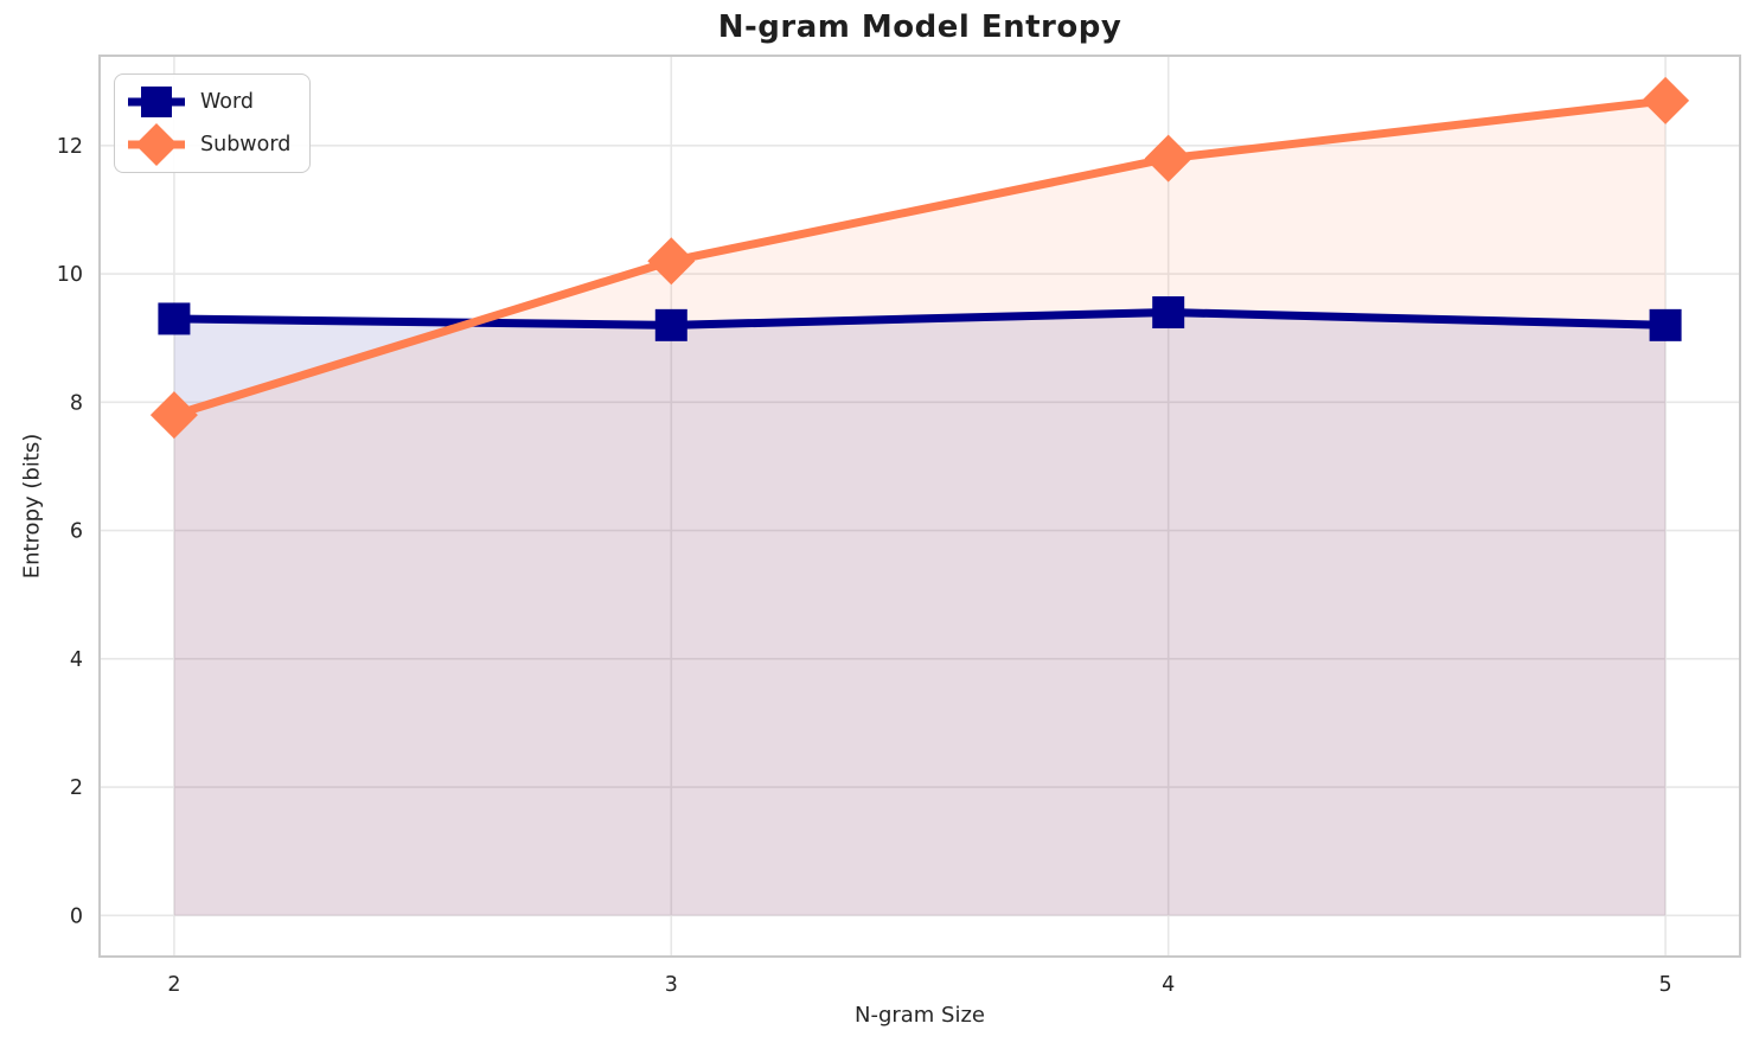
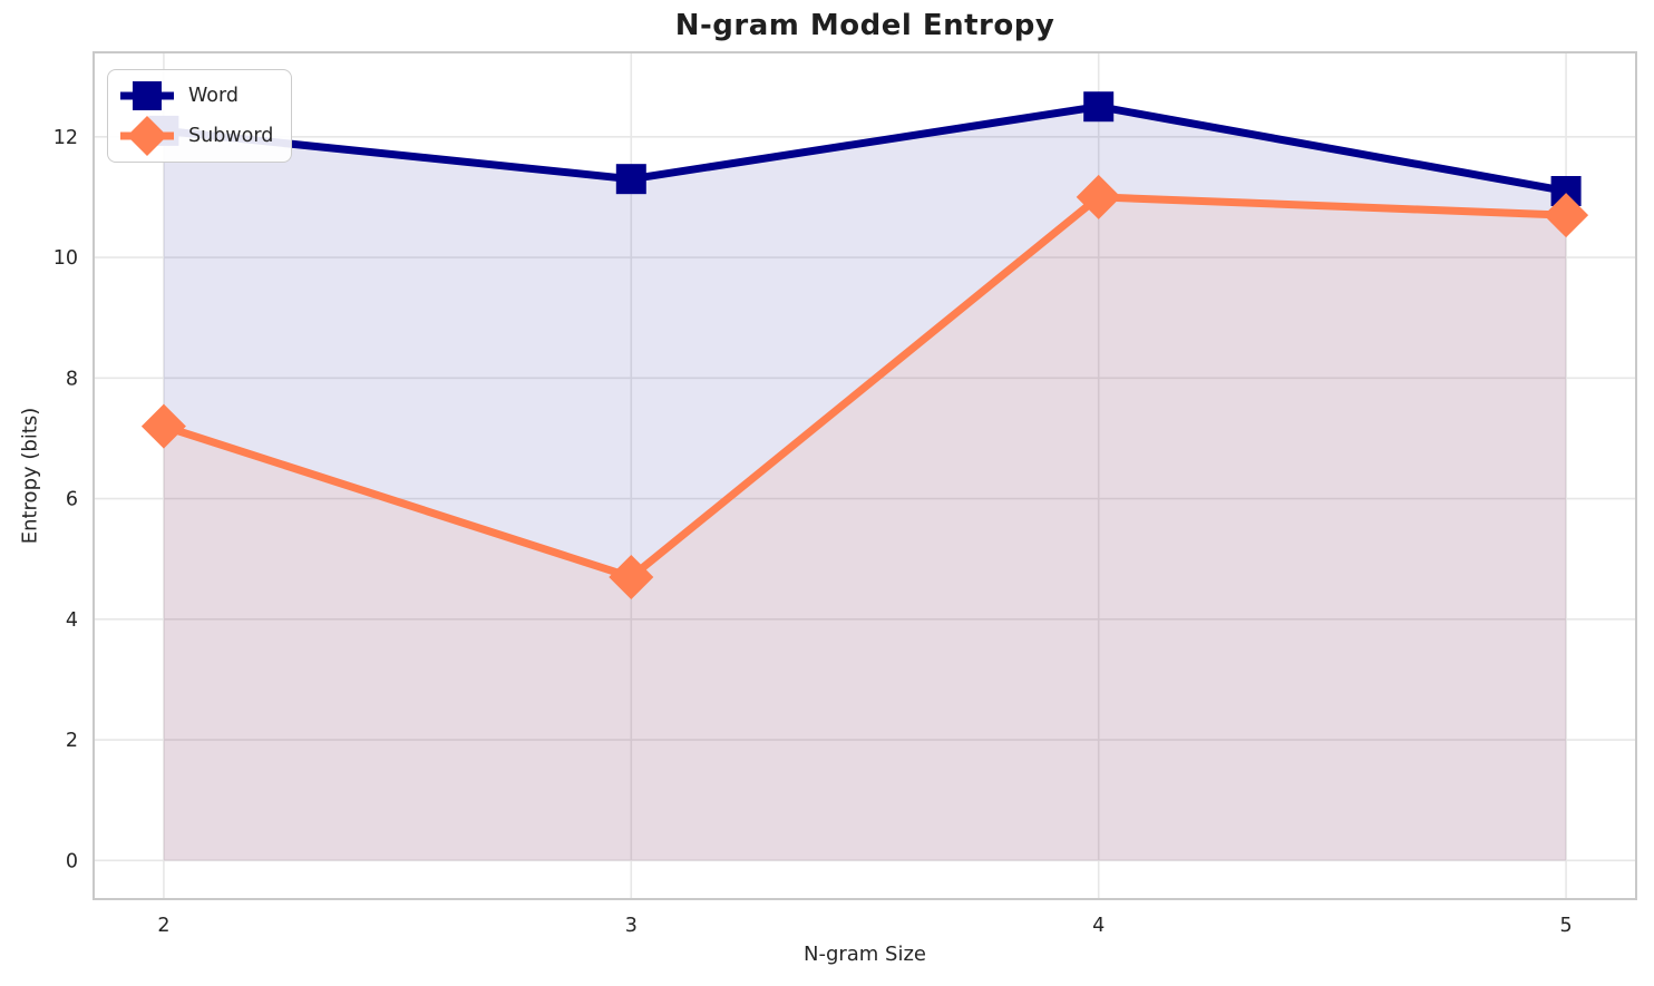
Word/2: 9.3 -> 12.1
Subword/2: 7.8 -> 7.2
Word/3: 9.2 -> 11.3
Subword/3: 10.2 -> 4.7
Word/4: 9.4 -> 12.5
Subword/4: 11.8 -> 11.0
Word/5: 9.2 -> 11.1
Subword/5: 12.7 -> 10.7
